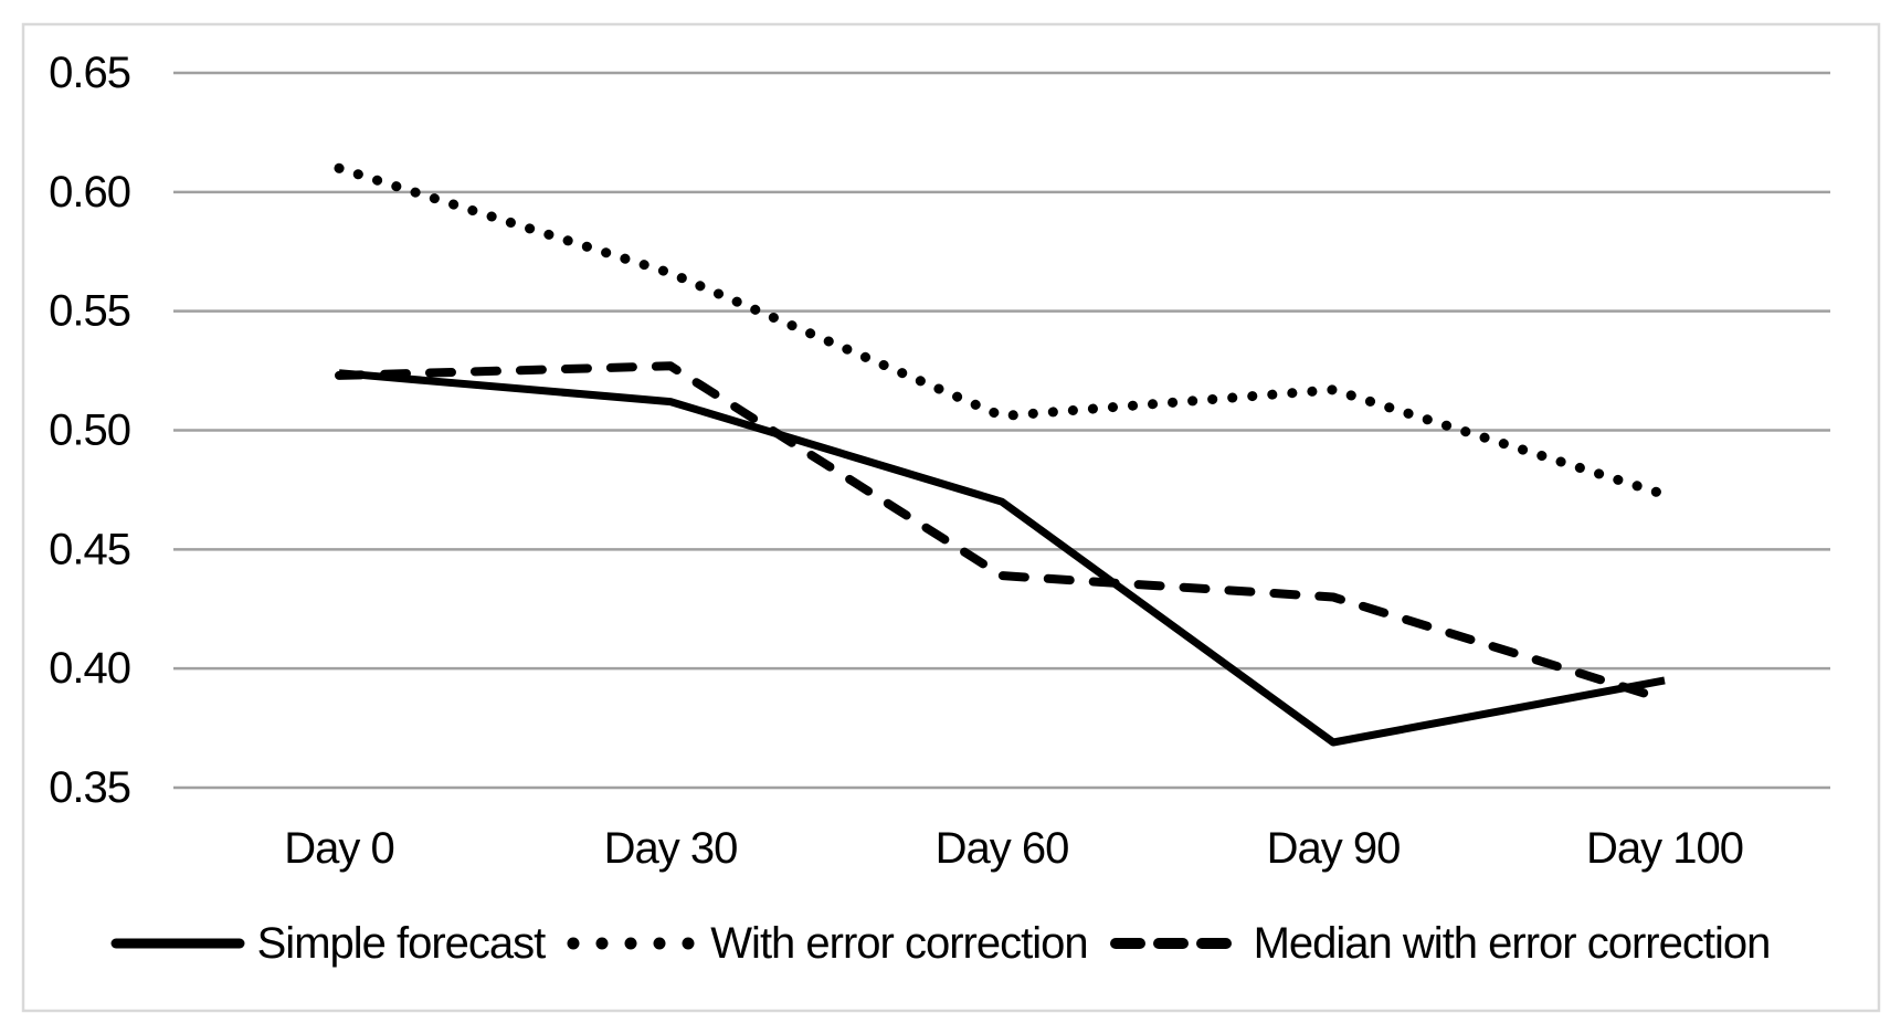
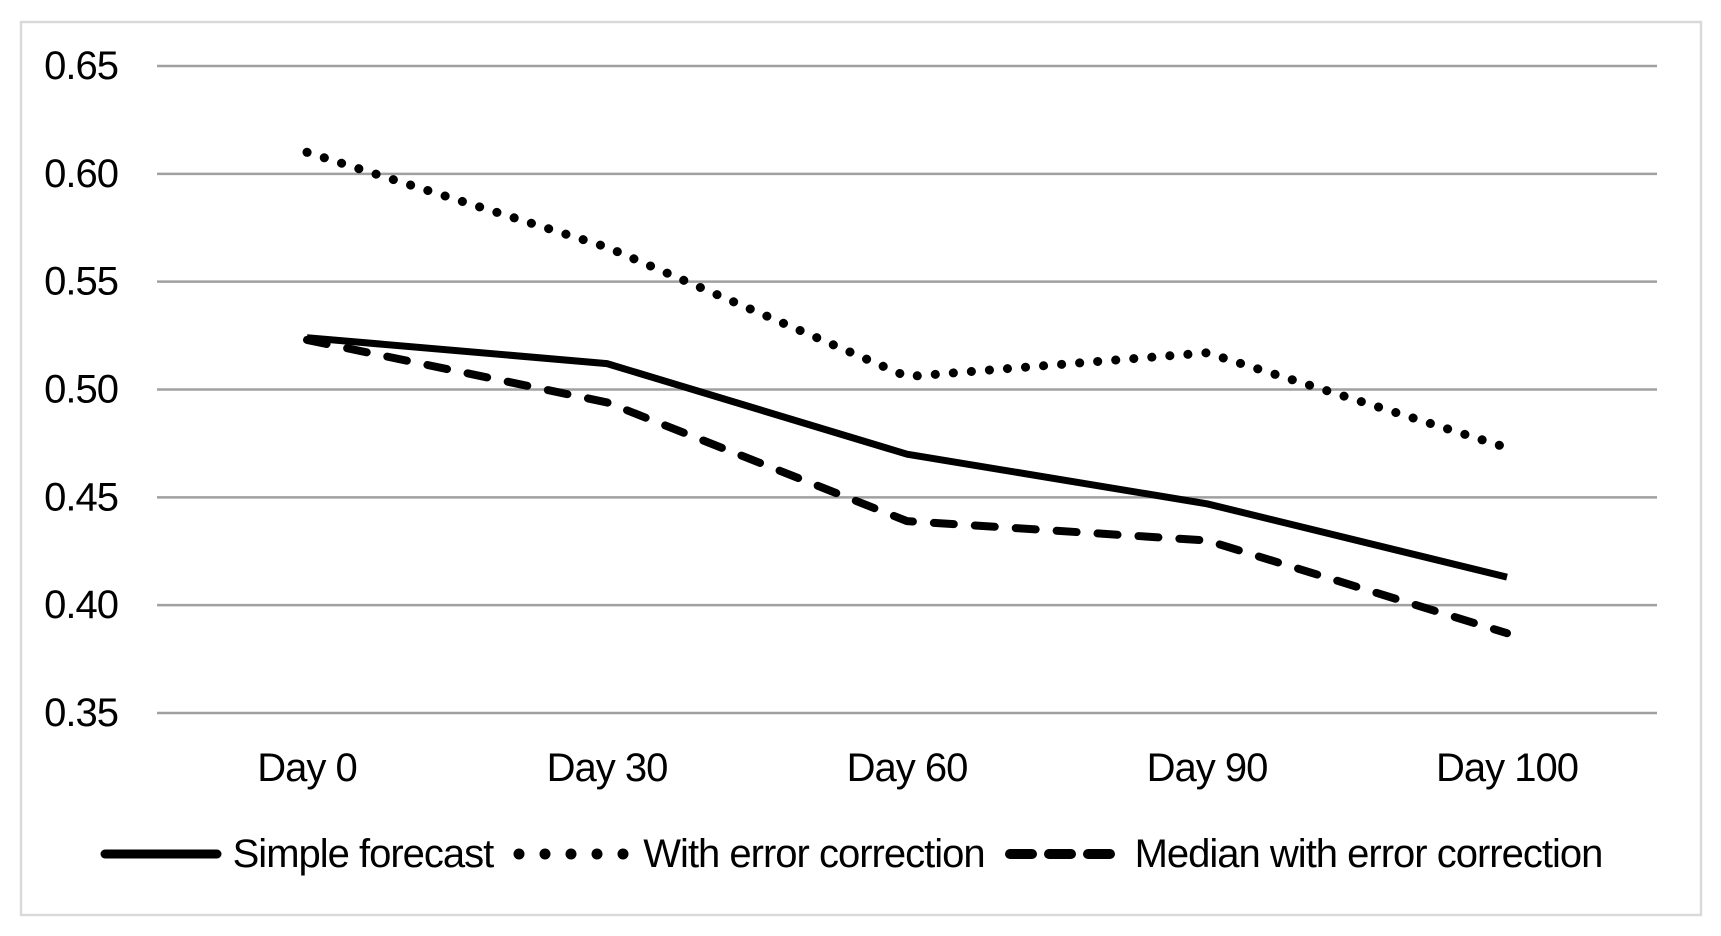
Median with error correction/Day 30: 0.527 -> 0.494
Simple forecast/Day 90: 0.369 -> 0.447
Simple forecast/Day 100: 0.395 -> 0.413
